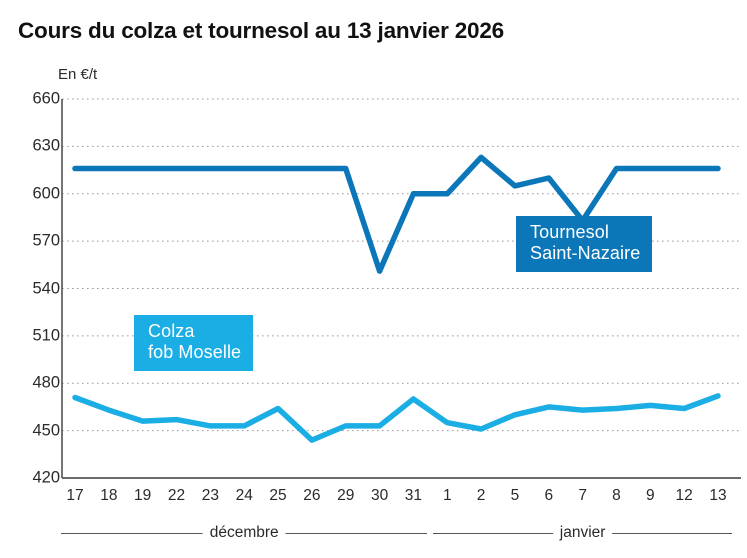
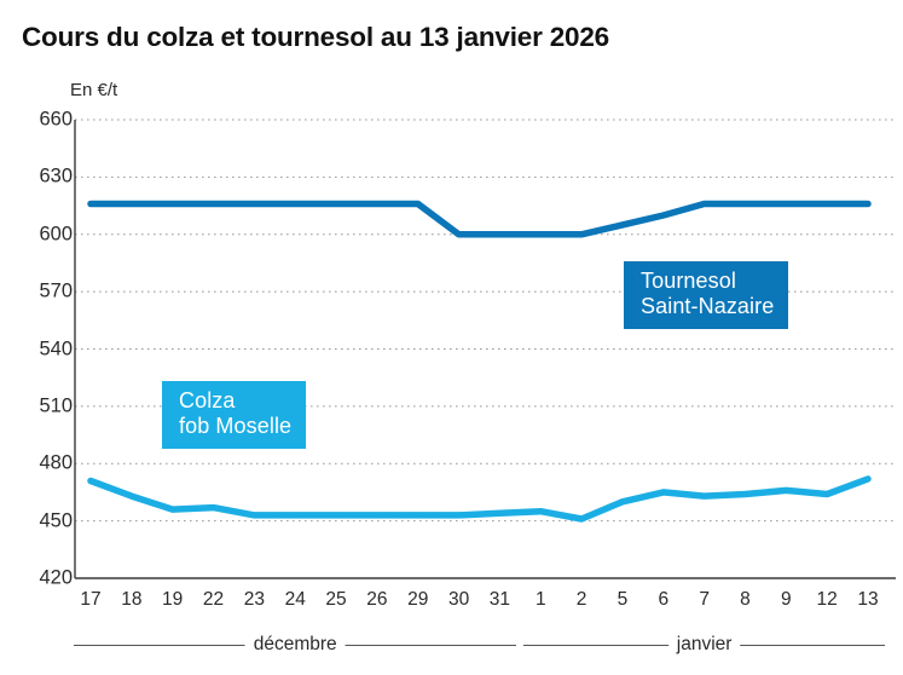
Colza fob Moselle/25: 464 -> 453
Colza fob Moselle/26: 444 -> 453
Tournesol Saint-Nazaire/30: 551 -> 600
Colza fob Moselle/31: 470 -> 454
Tournesol Saint-Nazaire/2: 623 -> 600
Tournesol Saint-Nazaire/7: 583 -> 616
